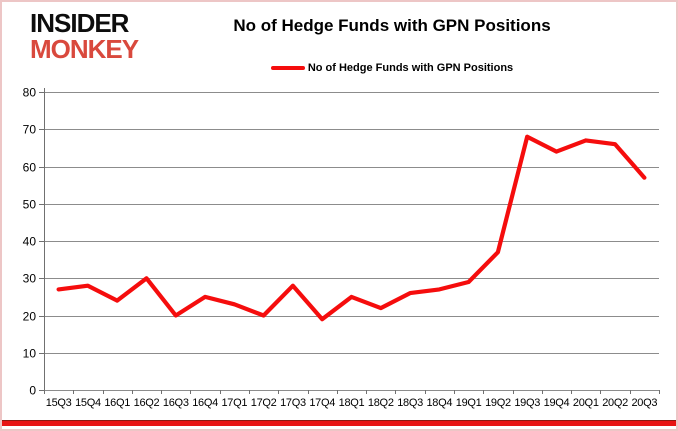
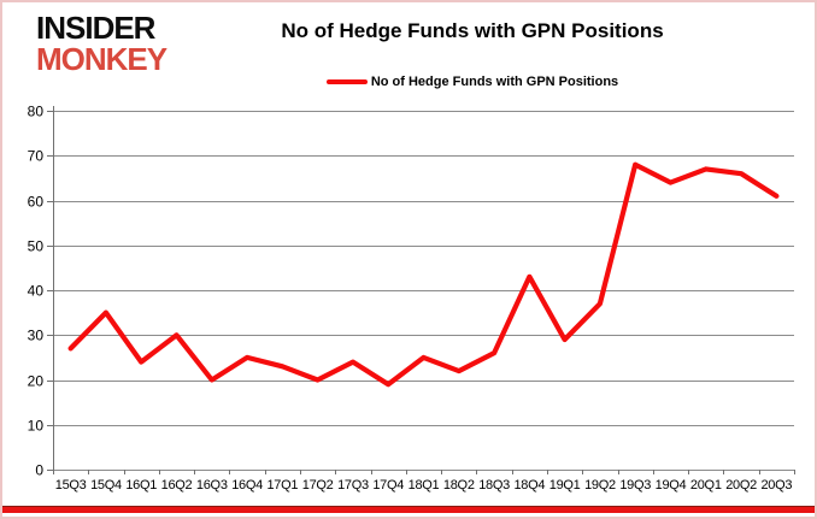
15Q4: 28 -> 35
17Q3: 28 -> 24
18Q4: 27 -> 43
20Q3: 57 -> 61
